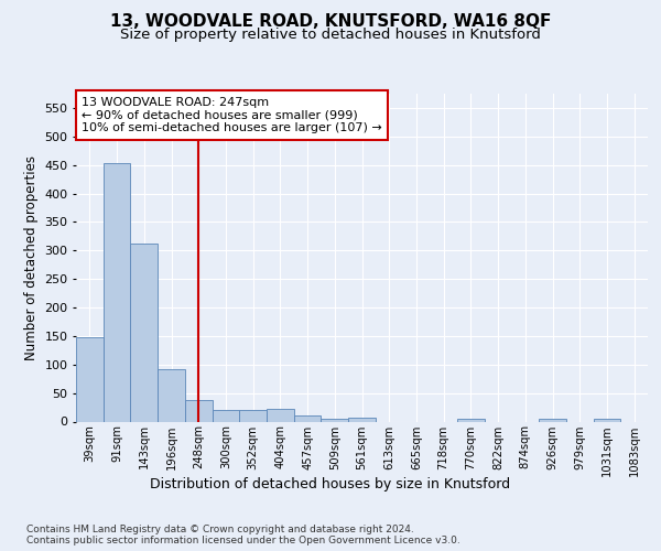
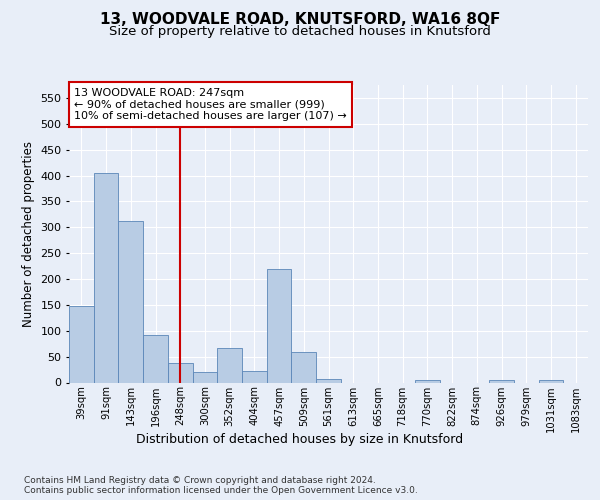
91sqm: 453 -> 404
352sqm: 20 -> 66
457sqm: 11 -> 220
509sqm: 5 -> 58
